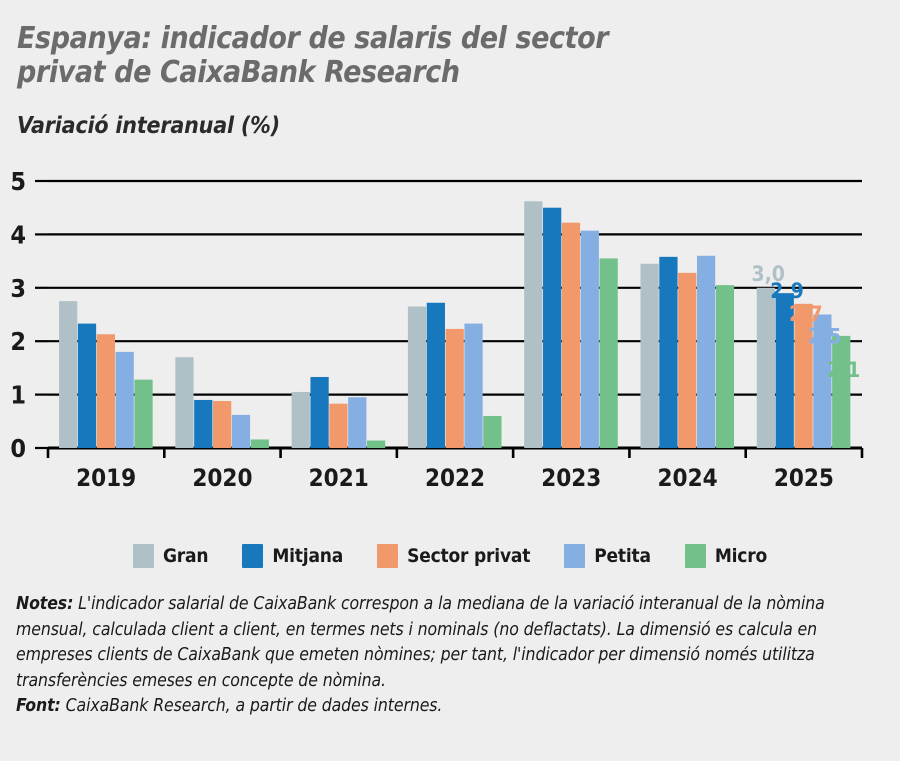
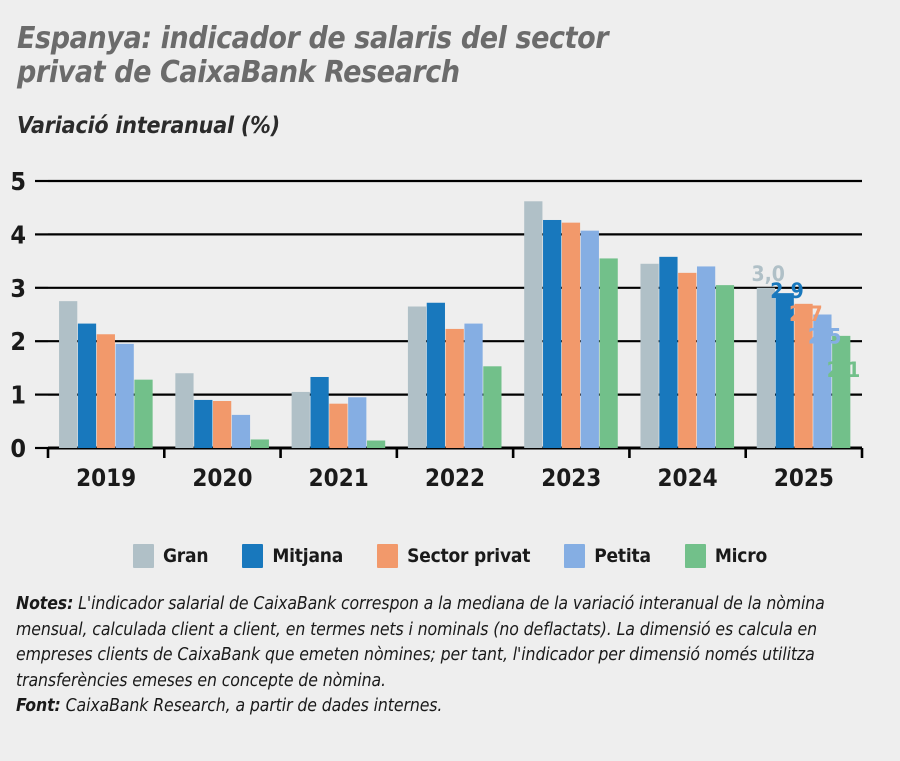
Petita/2019: 1.8 -> 1.9
Gran/2020: 1.7 -> 1.4
Micro/2022: 0.6 -> 1.5
Mitjana/2023: 4.5 -> 4.3
Petita/2024: 3.6 -> 3.4
